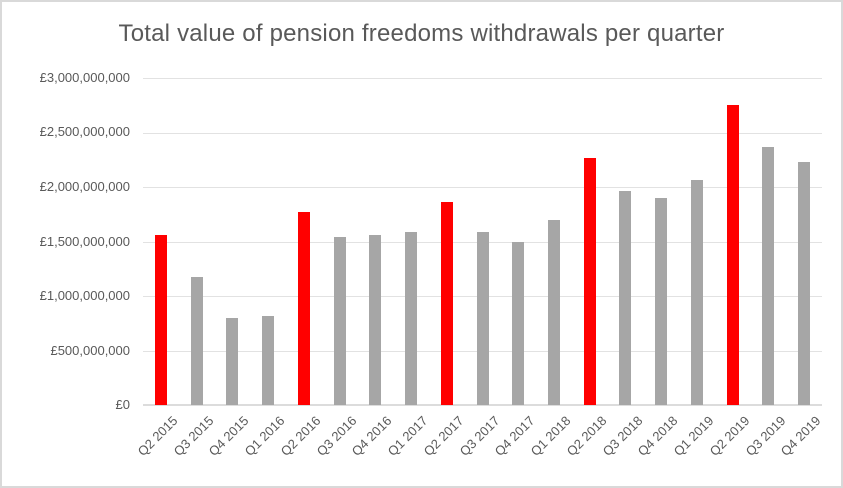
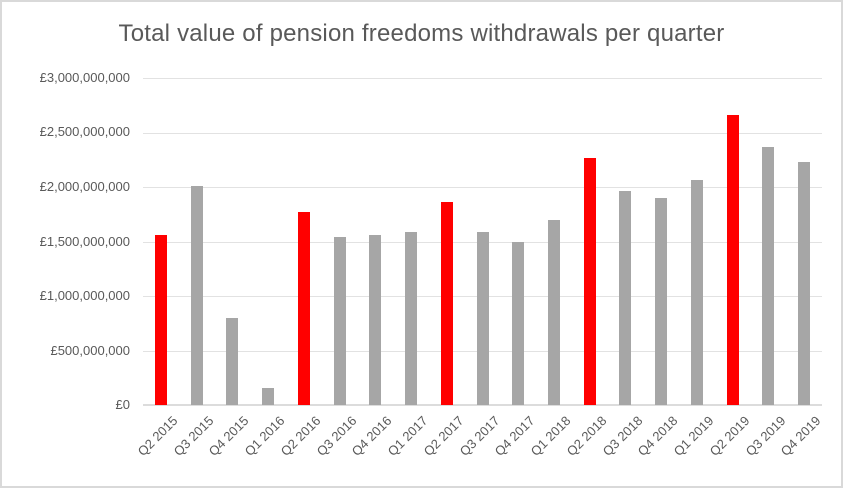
Q3 2015: £1170000000 -> £2010000000
Q1 2016: £820000000 -> £160000000
Q2 2019: £2750000000 -> £2660000000
